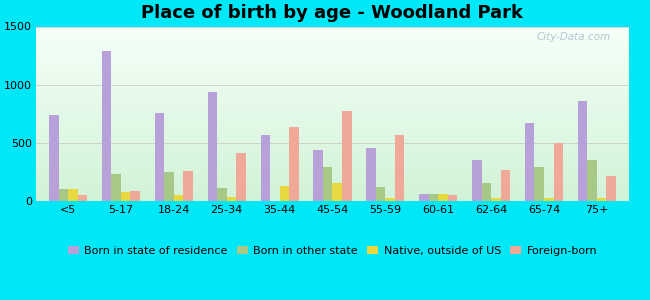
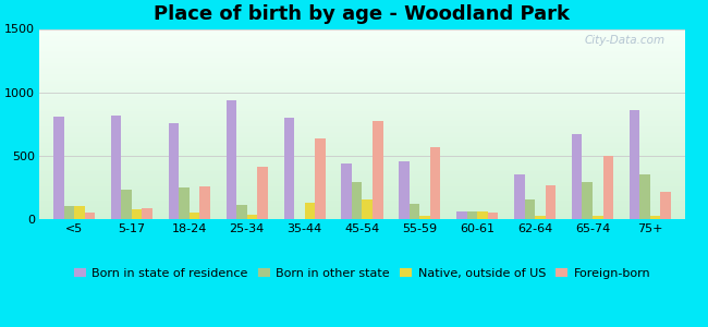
Born in state of residence/<5: 740 -> 810
Born in state of residence/5-17: 1290 -> 820
Born in state of residence/35-44: 570 -> 800
